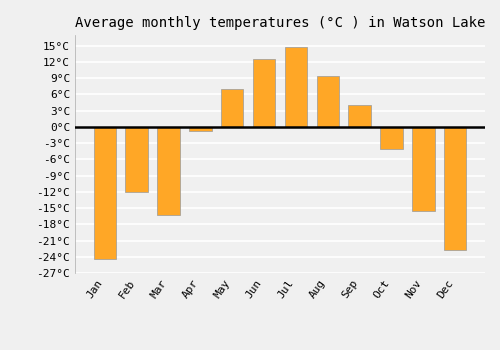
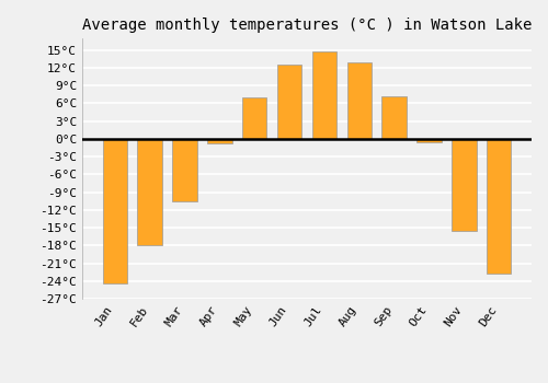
Feb: -12.0°C -> -18.0°C
Mar: -16.2°C -> -10.5°C
Aug: 9.4°C -> 13.0°C
Sep: 4.0°C -> 7.2°C
Oct: -4.0°C -> -0.5°C
